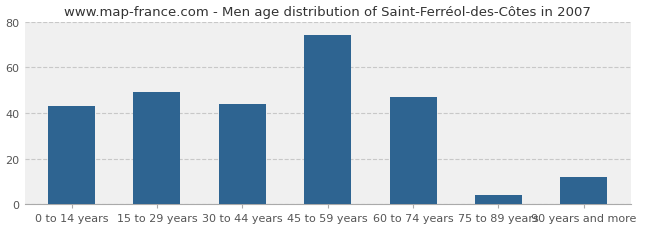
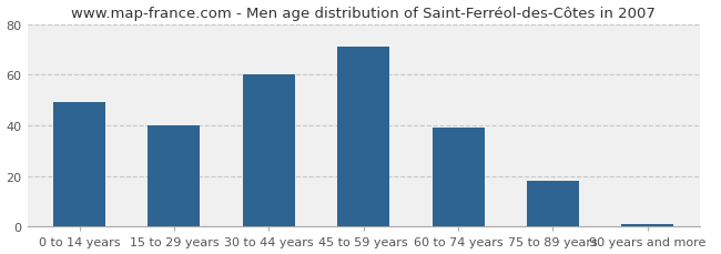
0 to 14 years: 43 -> 49
15 to 29 years: 49 -> 40
30 to 44 years: 44 -> 60
45 to 59 years: 74 -> 71
60 to 74 years: 47 -> 39
75 to 89 years: 4 -> 18
90 years and more: 12 -> 1
